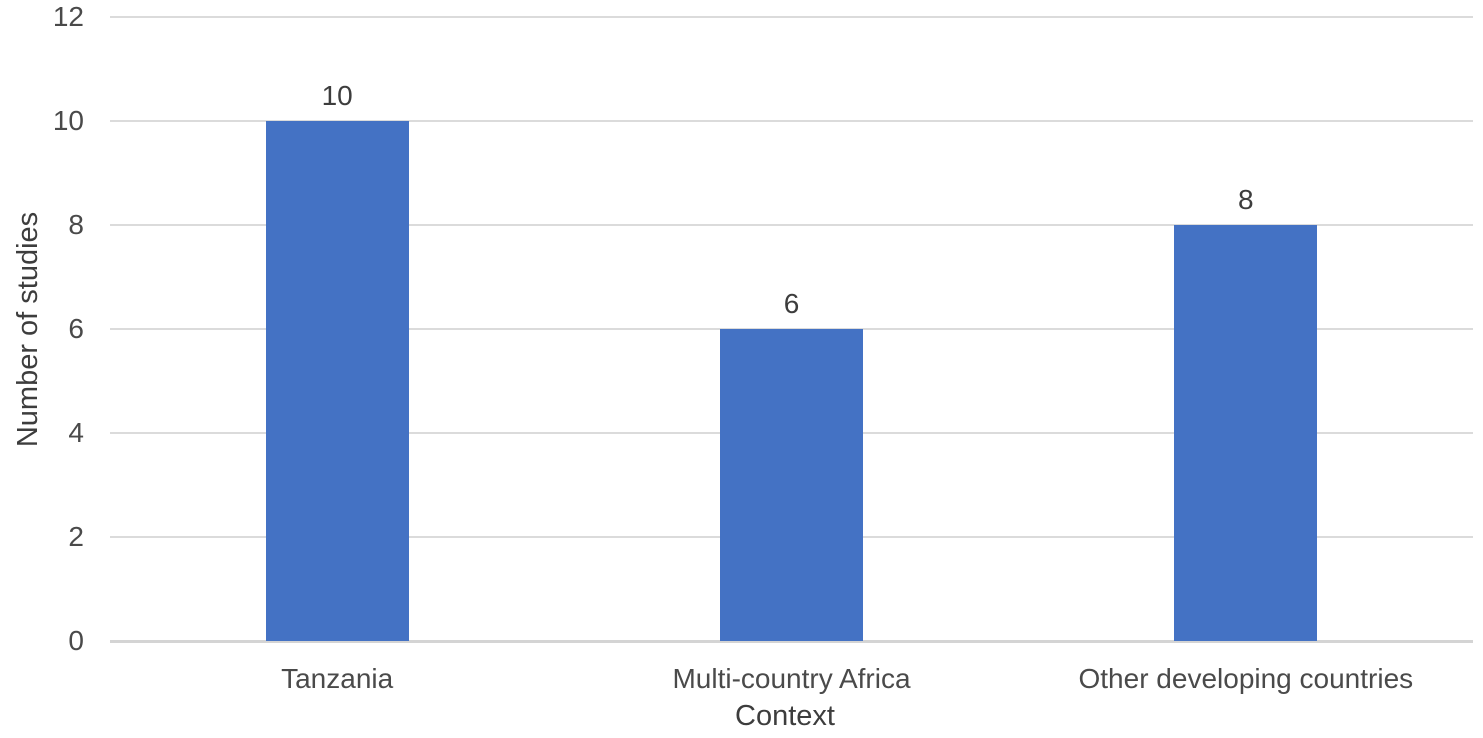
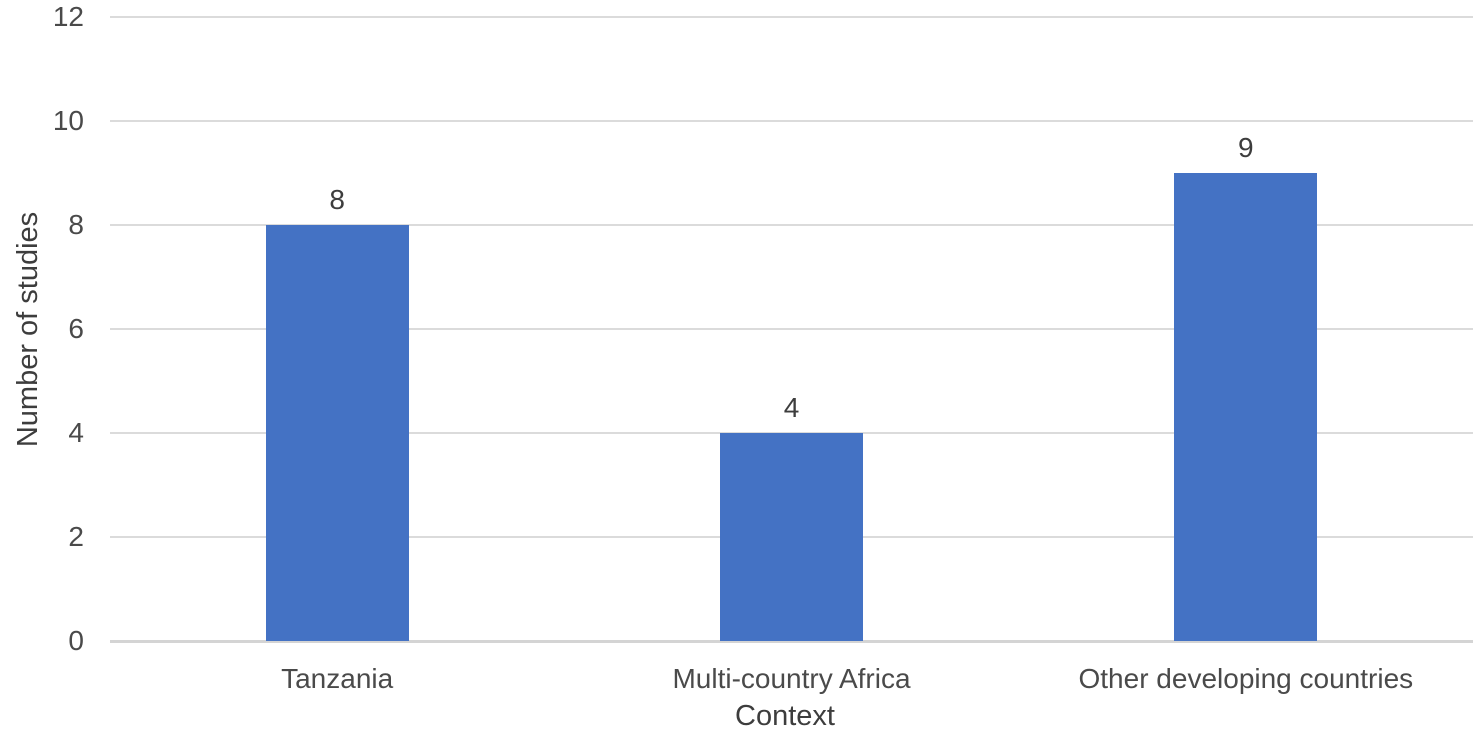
Tanzania: 10 -> 8
Multi-country Africa: 6 -> 4
Other developing countries: 8 -> 9
